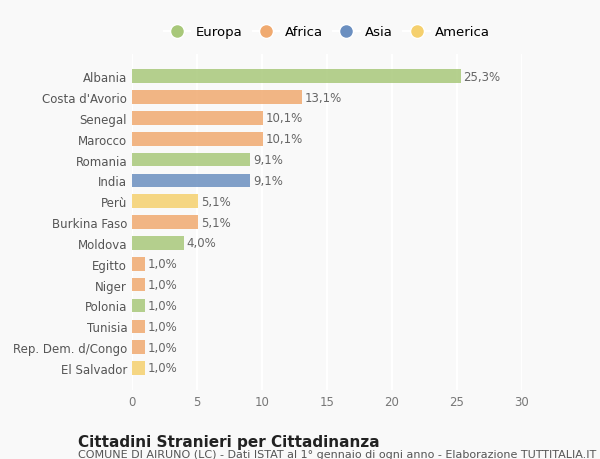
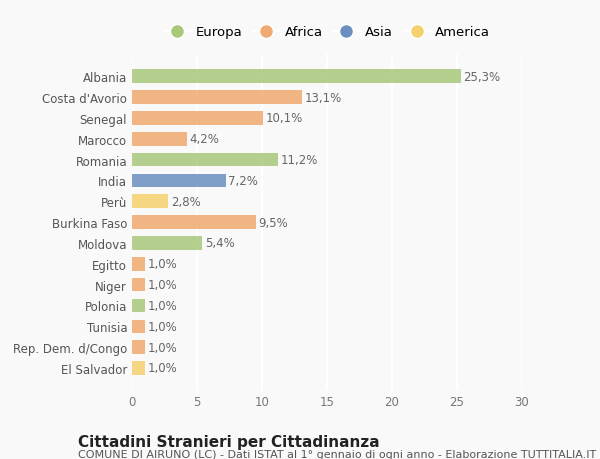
Marocco: 10,1% -> 4,2%
Romania: 9,1% -> 11,2%
India: 9,1% -> 7,2%
Perù: 5,1% -> 2,8%
Burkina Faso: 5,1% -> 9,5%
Moldova: 4,0% -> 5,4%
